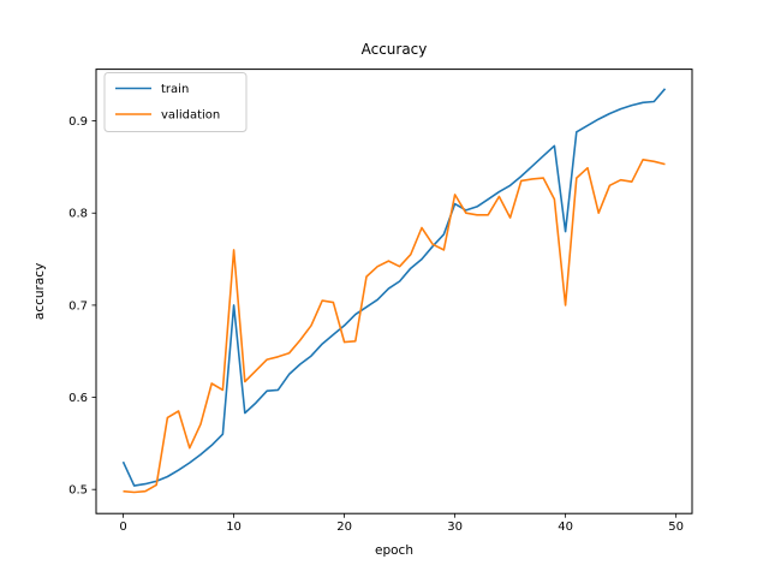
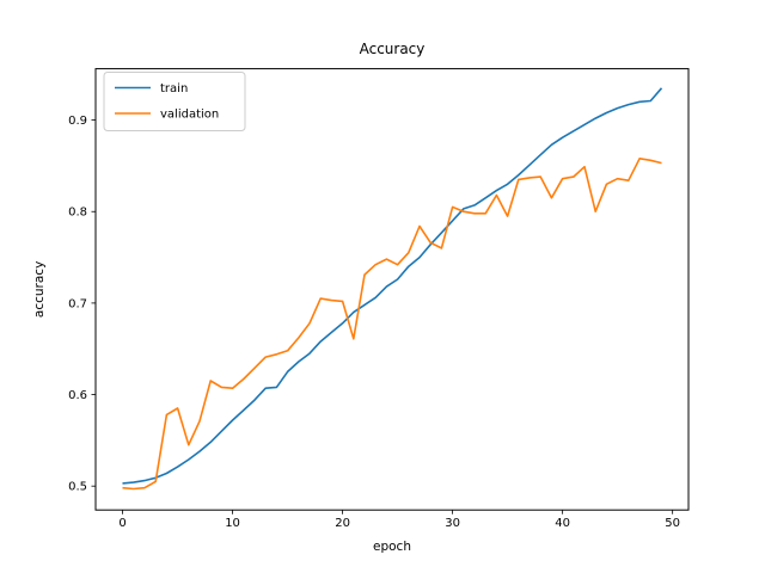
train/0: 0.53 -> 0.50
train/10: 0.70 -> 0.57
validation/10: 0.76 -> 0.61
validation/20: 0.66 -> 0.70
train/30: 0.81 -> 0.79
validation/30: 0.82 -> 0.81
train/40: 0.78 -> 0.88
validation/40: 0.70 -> 0.84
